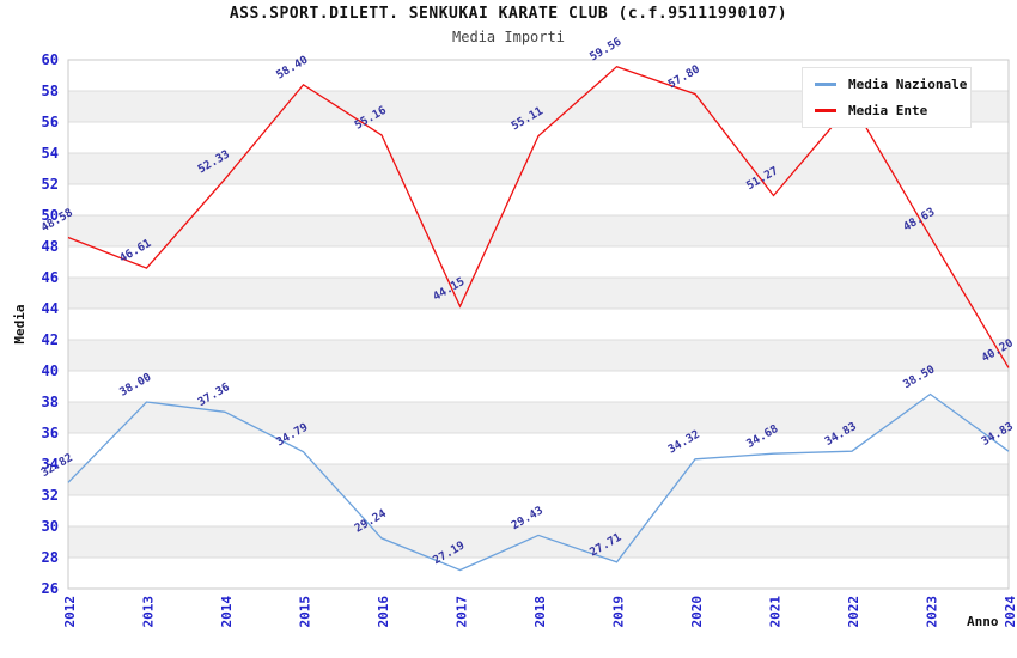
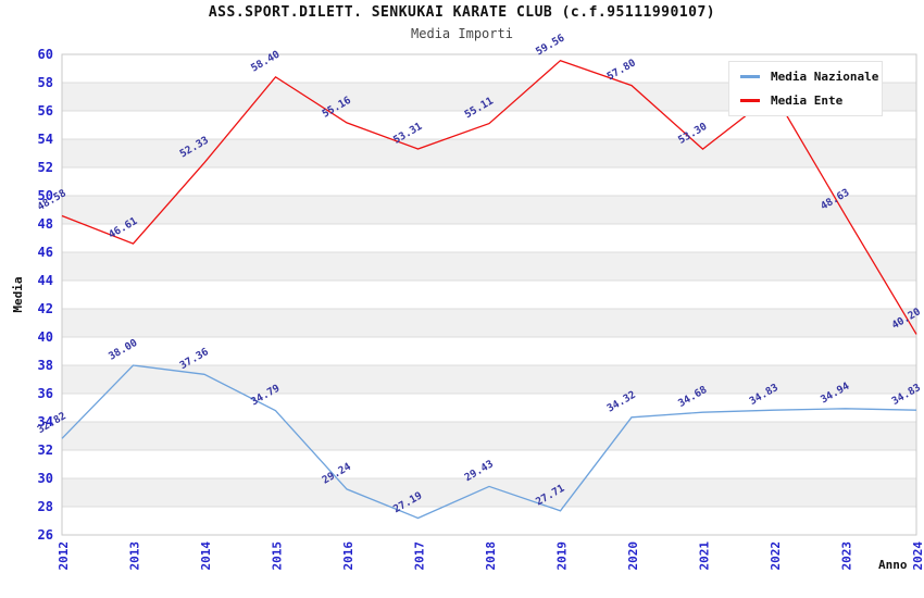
Media Ente/2017: 44.15 -> 53.31
Media Ente/2021: 51.27 -> 53.30
Media Nazionale/2023: 38.50 -> 34.94
